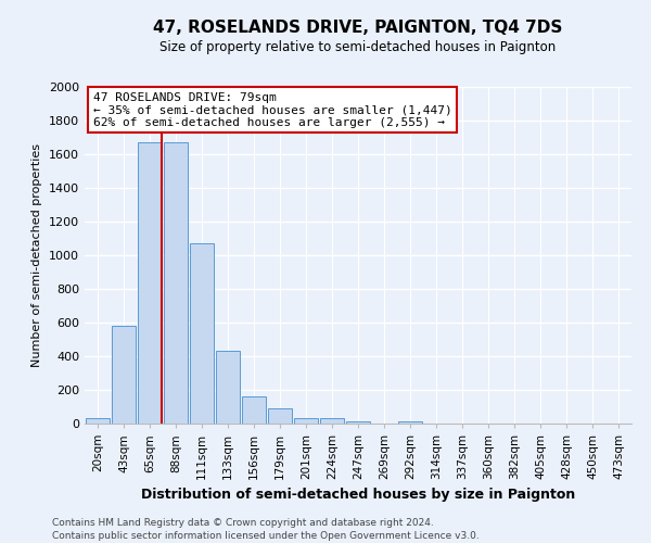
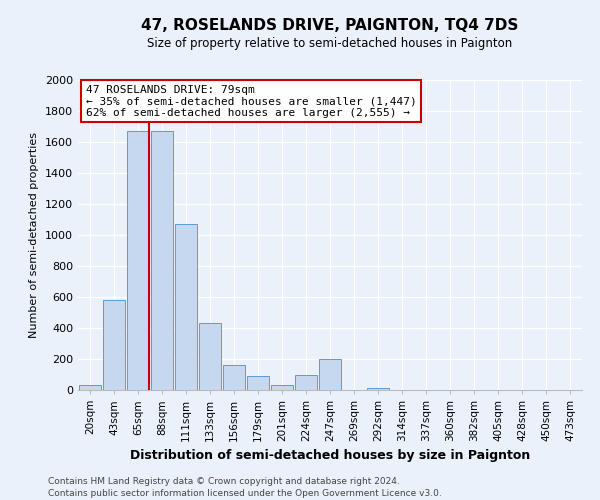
224sqm: 30 -> 100
247sqm: 20 -> 200
